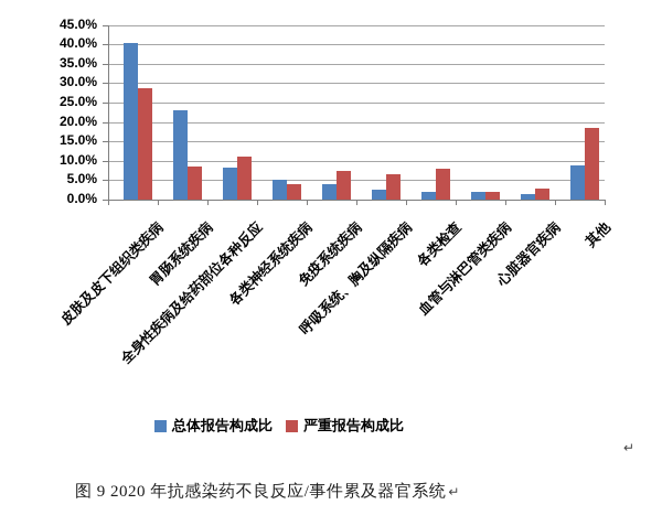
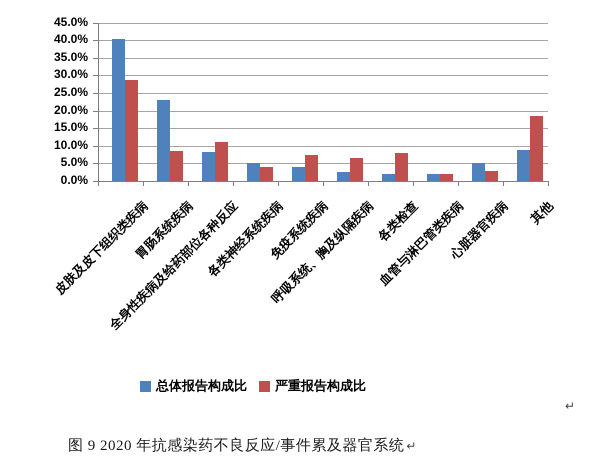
总体报告构成比/心脏器官疾病: 2% -> 5%
